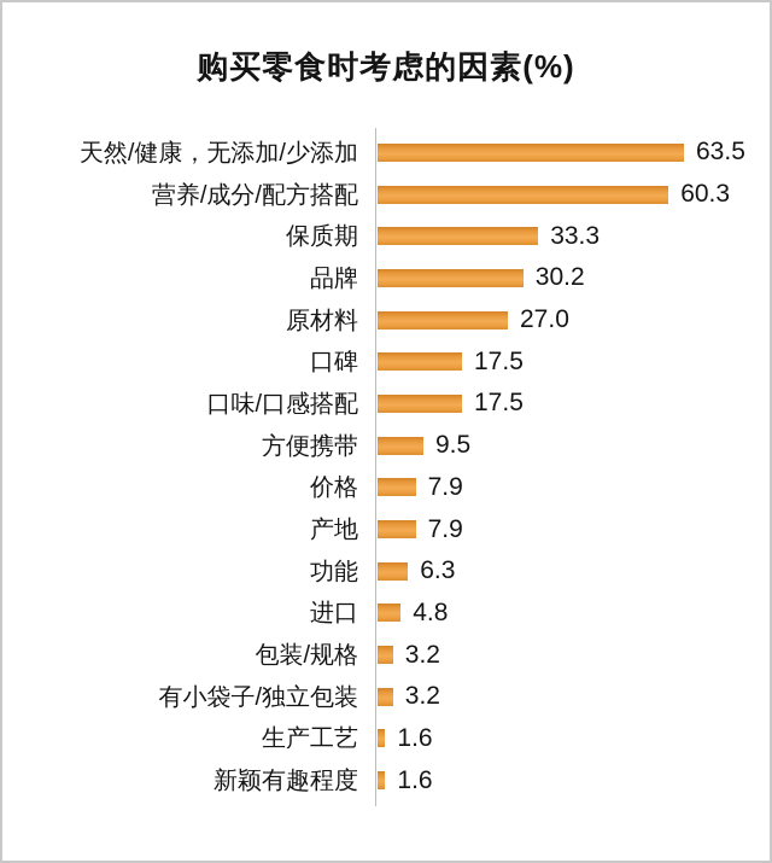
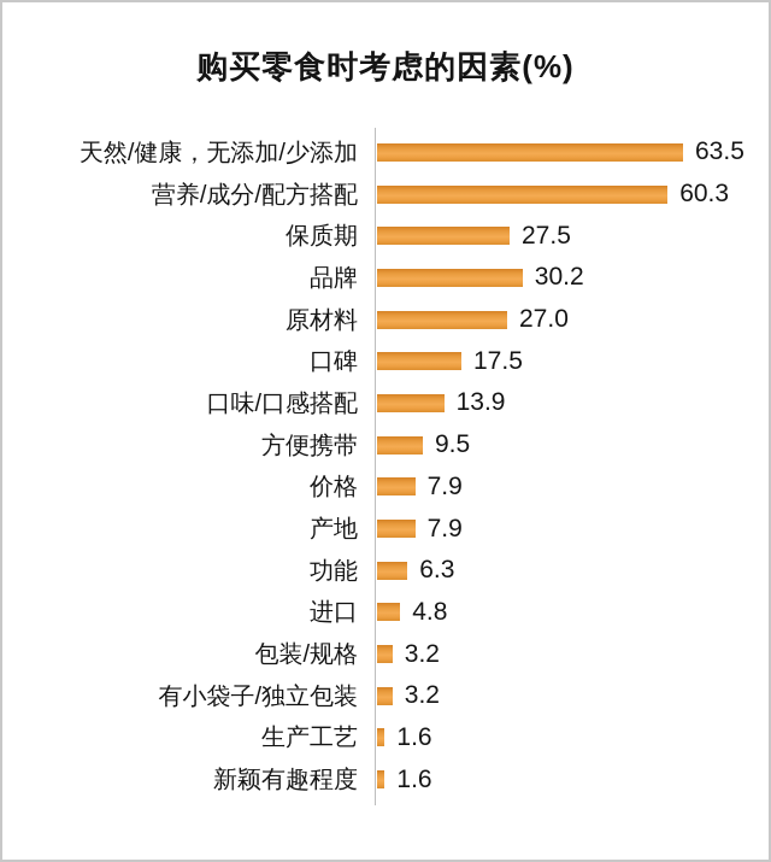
保质期: 33.3 -> 27.5
口味/口感搭配: 17.5 -> 13.9
